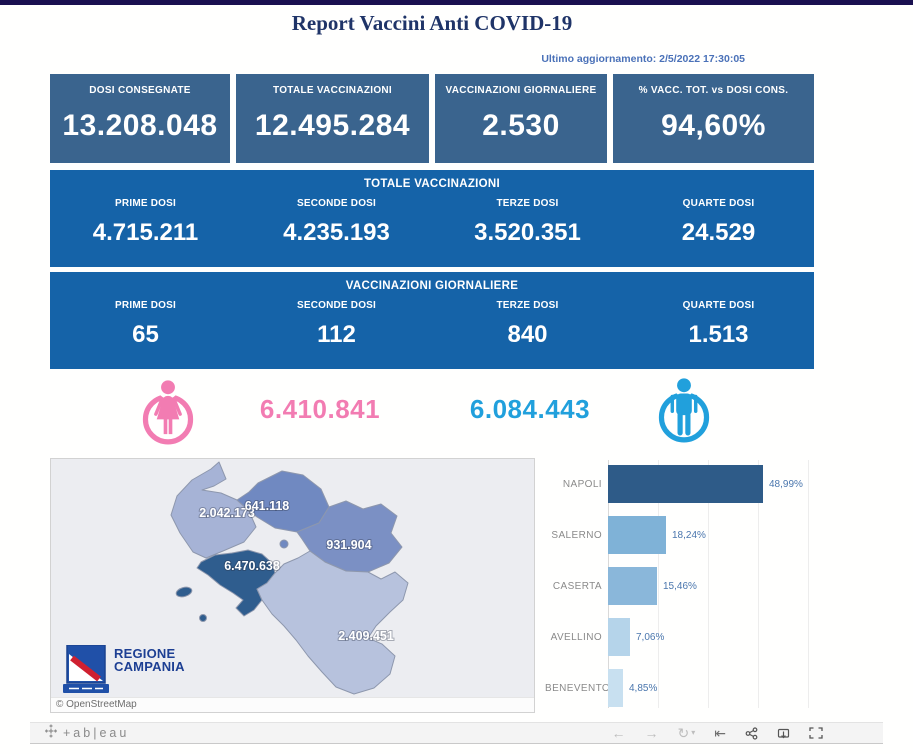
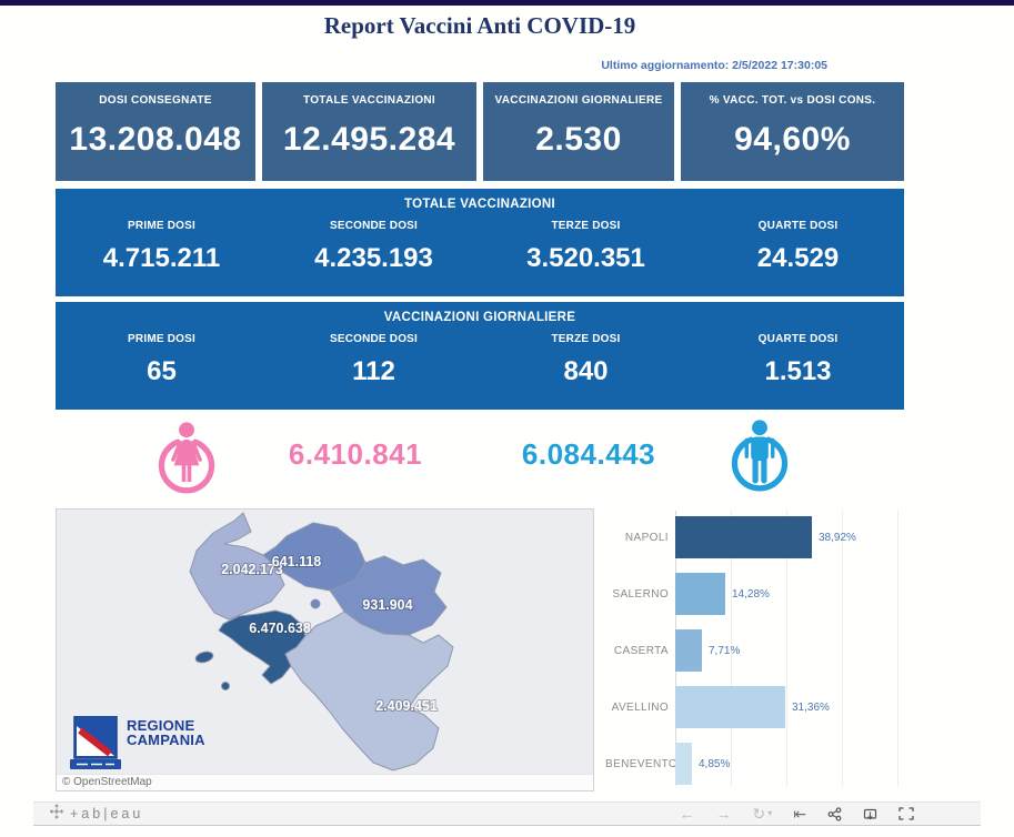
NAPOLI: 48,99% -> 38,92%
SALERNO: 18,24% -> 14,28%
CASERTA: 15,46% -> 7,71%
AVELLINO: 7,06% -> 31,36%
